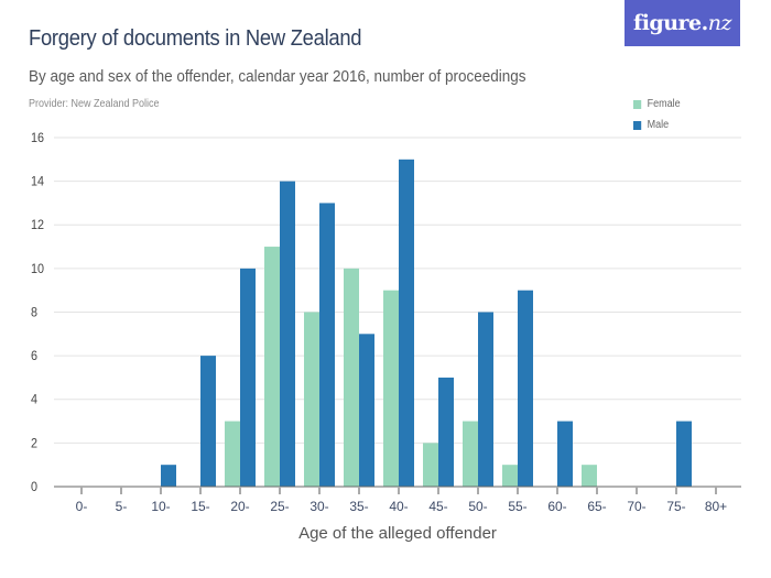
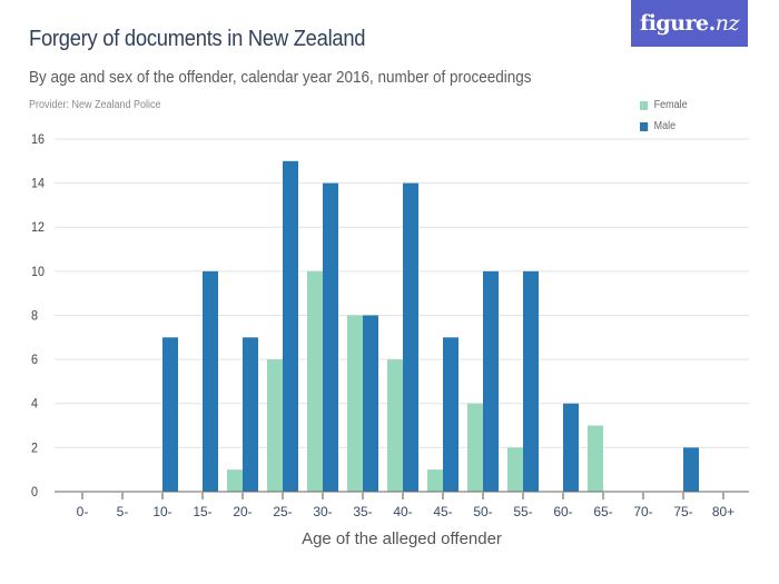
Male/10-: 1 -> 7
Male/15-: 6 -> 10
Female/20-: 3 -> 1
Male/20-: 10 -> 7
Female/25-: 11 -> 6
Male/25-: 14 -> 15
Female/30-: 8 -> 10
Male/30-: 13 -> 14
Female/35-: 10 -> 8
Male/35-: 7 -> 8
Female/40-: 9 -> 6
Male/40-: 15 -> 14
Female/45-: 2 -> 1
Male/45-: 5 -> 7
Female/50-: 3 -> 4
Male/50-: 8 -> 10
Female/55-: 1 -> 2
Male/55-: 9 -> 10
Male/60-: 3 -> 4
Female/65-: 1 -> 3
Male/75-: 3 -> 2
